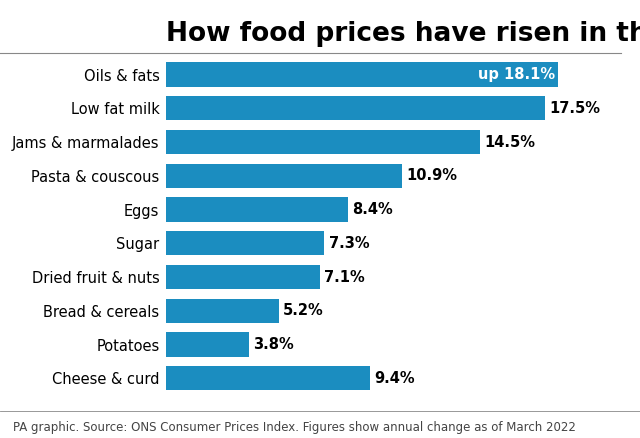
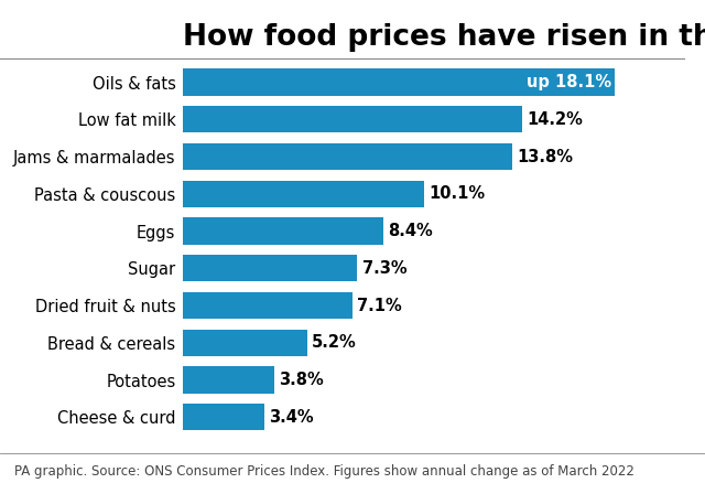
Low fat milk: 17.5% -> 14.2%
Jams & marmalades: 14.5% -> 13.8%
Pasta & couscous: 10.9% -> 10.1%
Cheese & curd: 9.4% -> 3.4%
